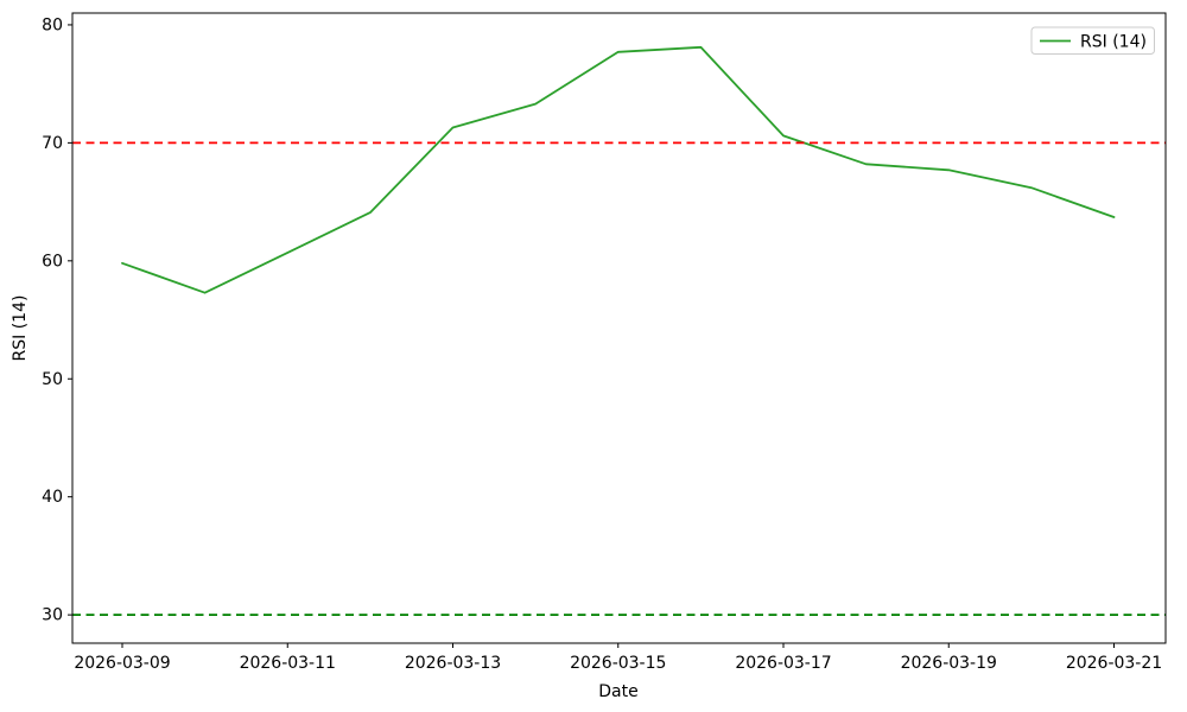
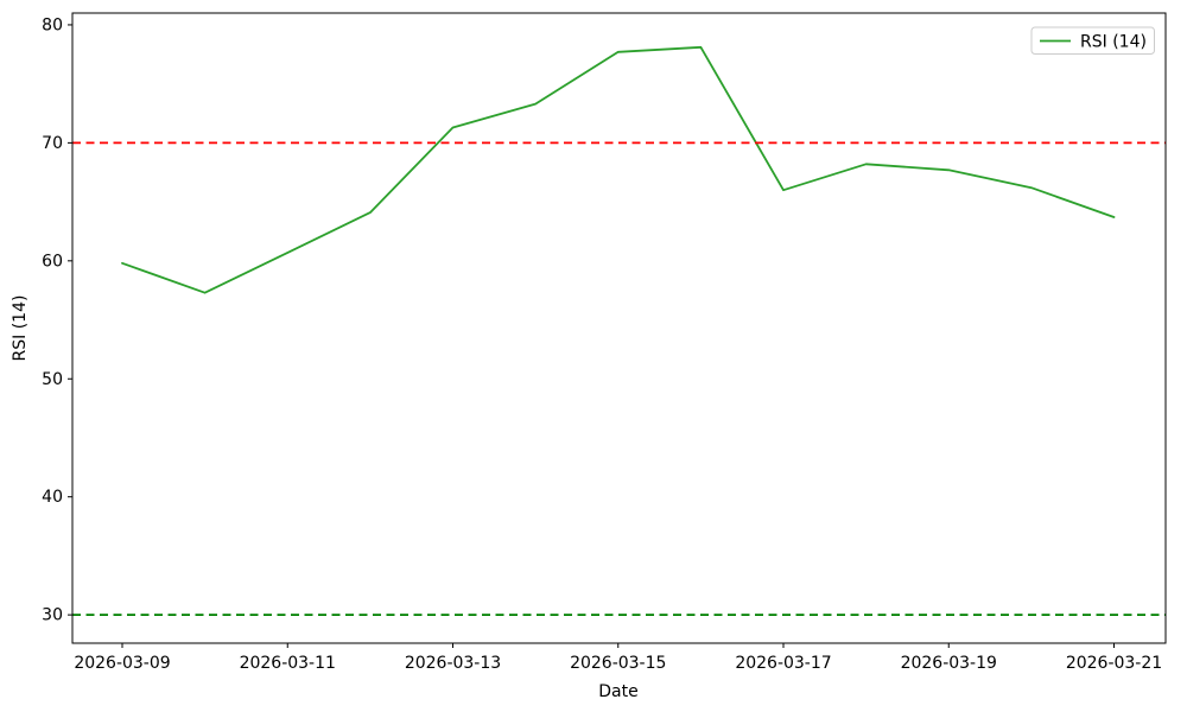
2026-03-17: 71 -> 66
